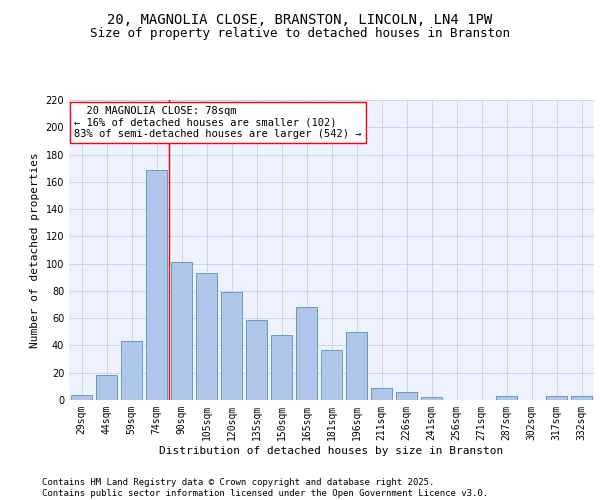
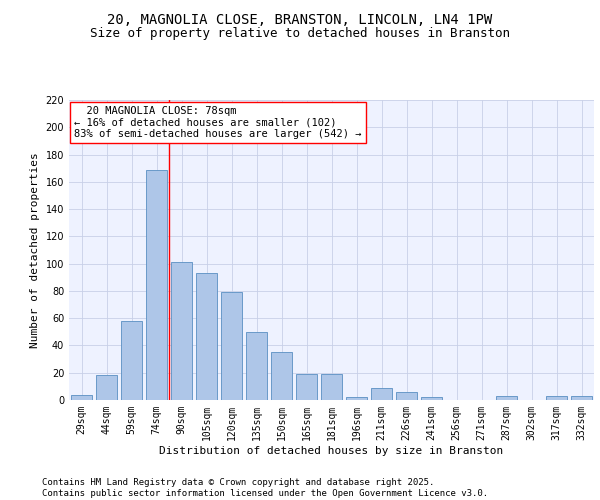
59sqm: 43 -> 58
135sqm: 59 -> 50
150sqm: 48 -> 35
165sqm: 68 -> 19
181sqm: 37 -> 19
196sqm: 50 -> 2
